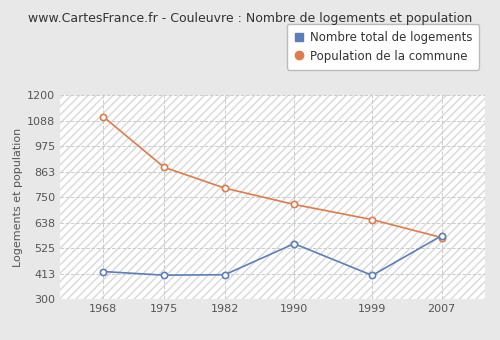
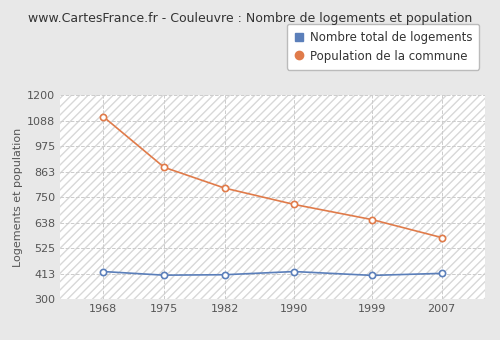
Nombre total de logements/1990: 545 -> 422
Nombre total de logements/2007: 580 -> 414
